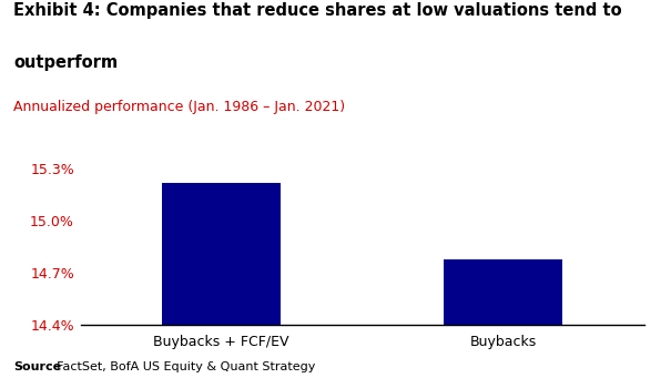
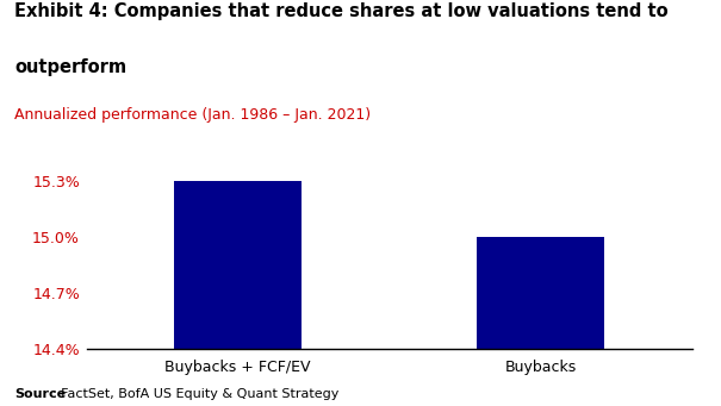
Buybacks + FCF/EV: 15.22% -> 15.30%
Buybacks: 14.78% -> 15.00%
